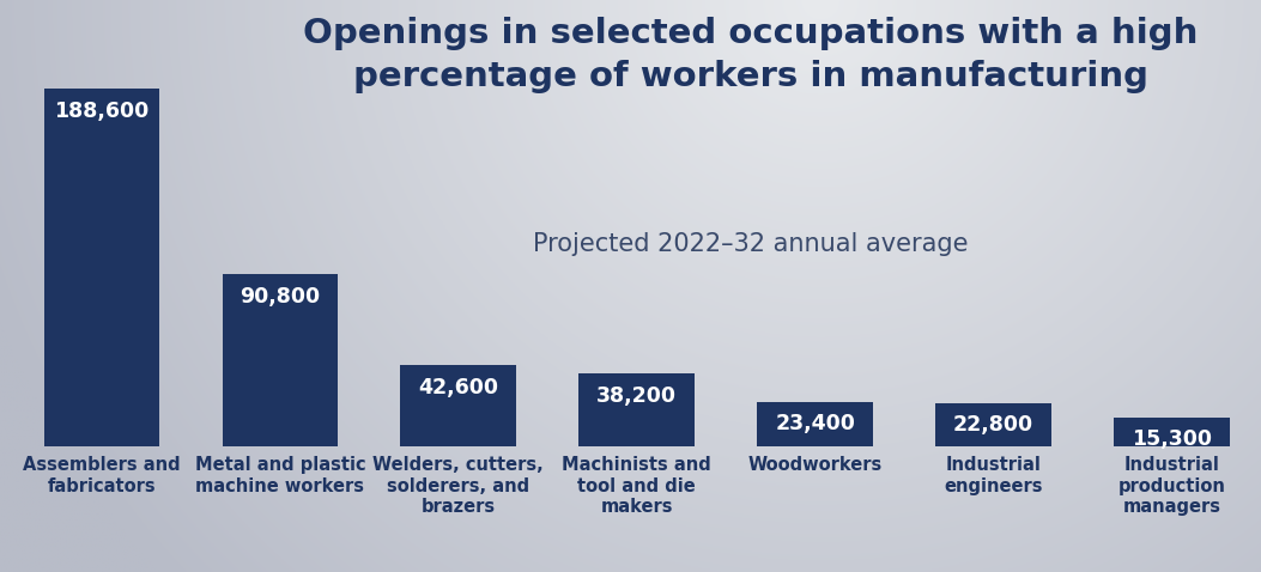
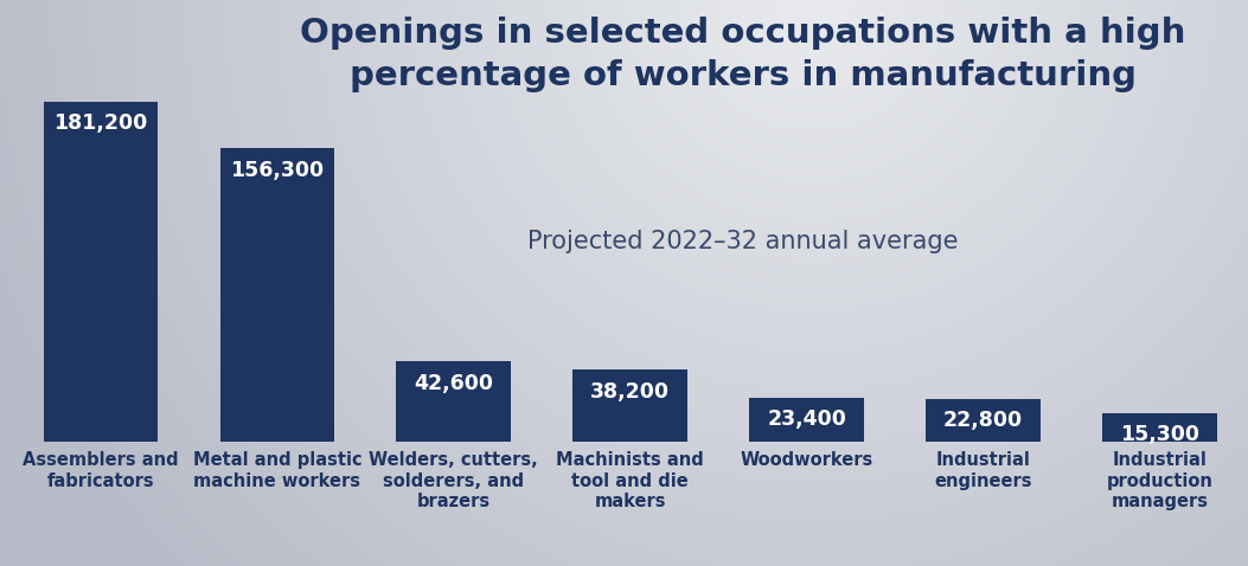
Assemblers and fabricators: 188,600 -> 181,200
Metal and plastic machine workers: 90,800 -> 156,300
